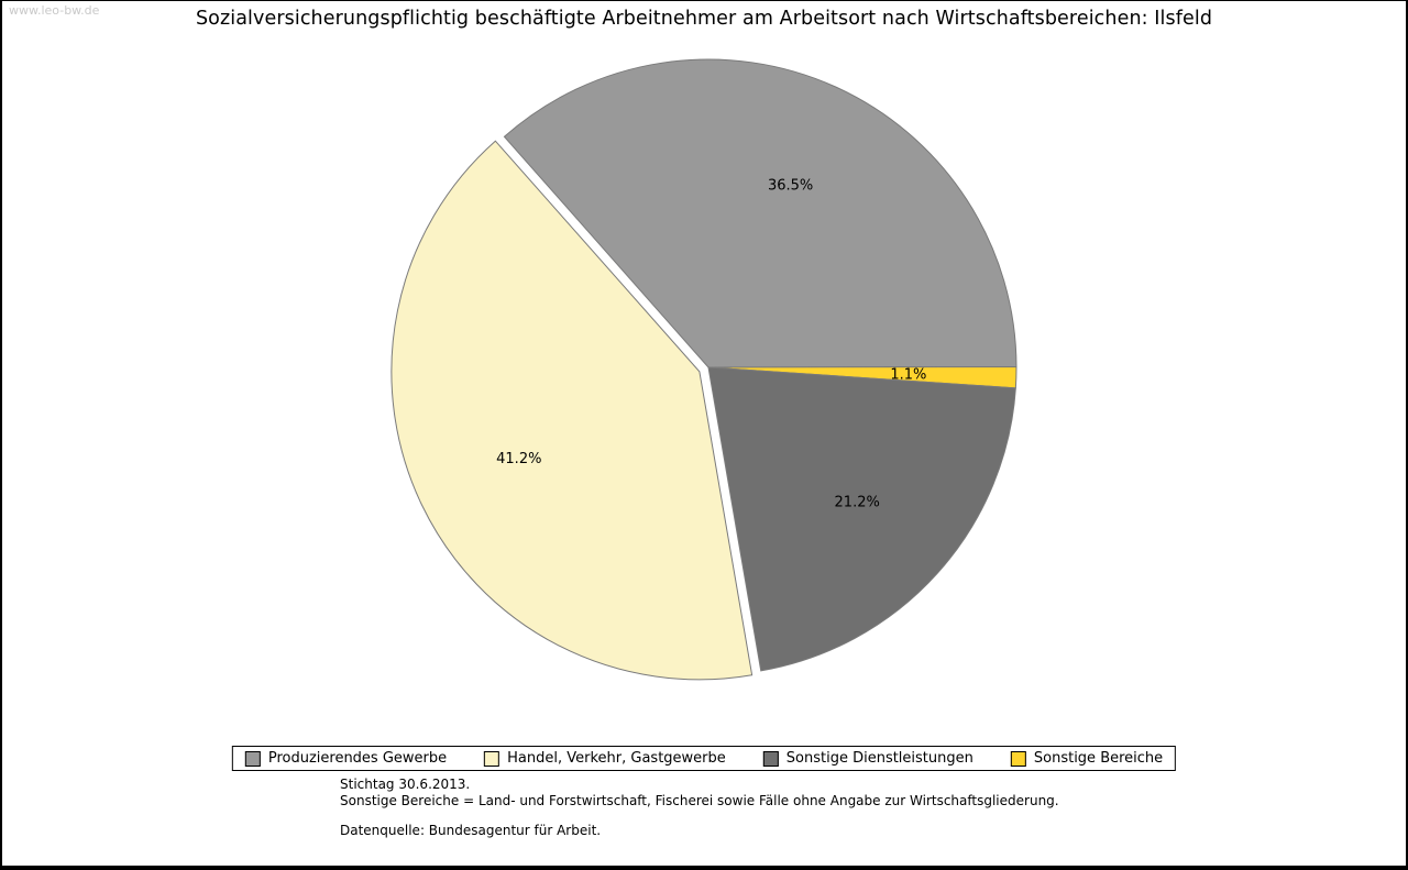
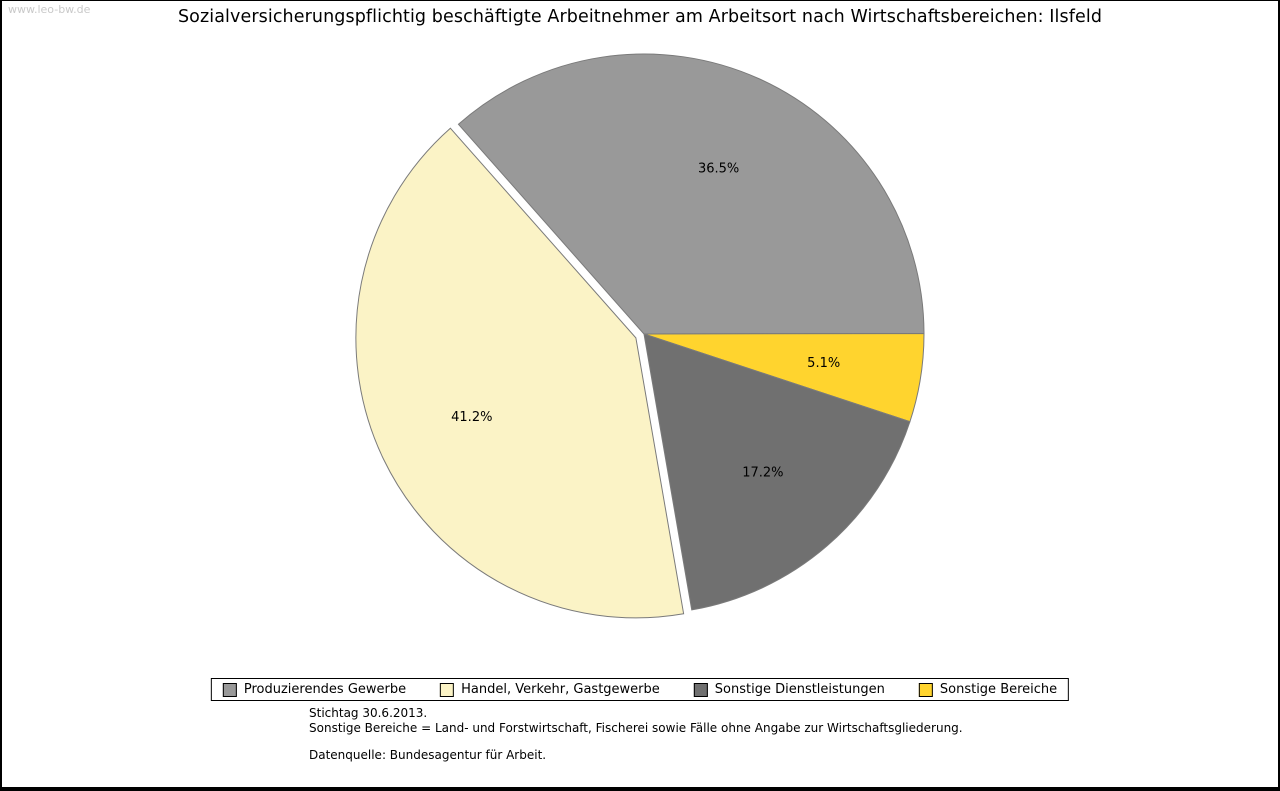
Sonstige Bereiche: 1.1% -> 5.1%
Sonstige Dienstleistungen: 21.2% -> 17.2%
